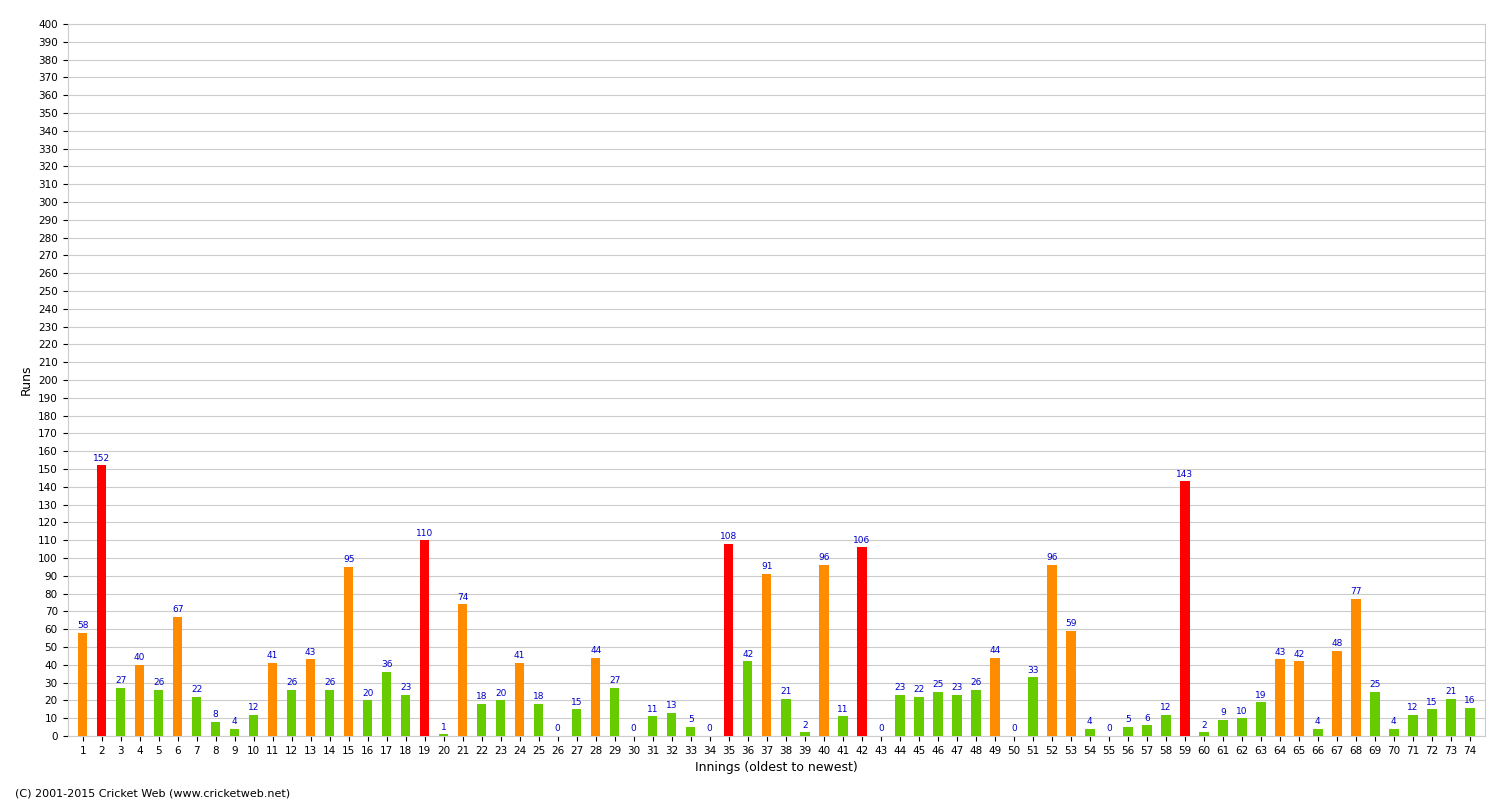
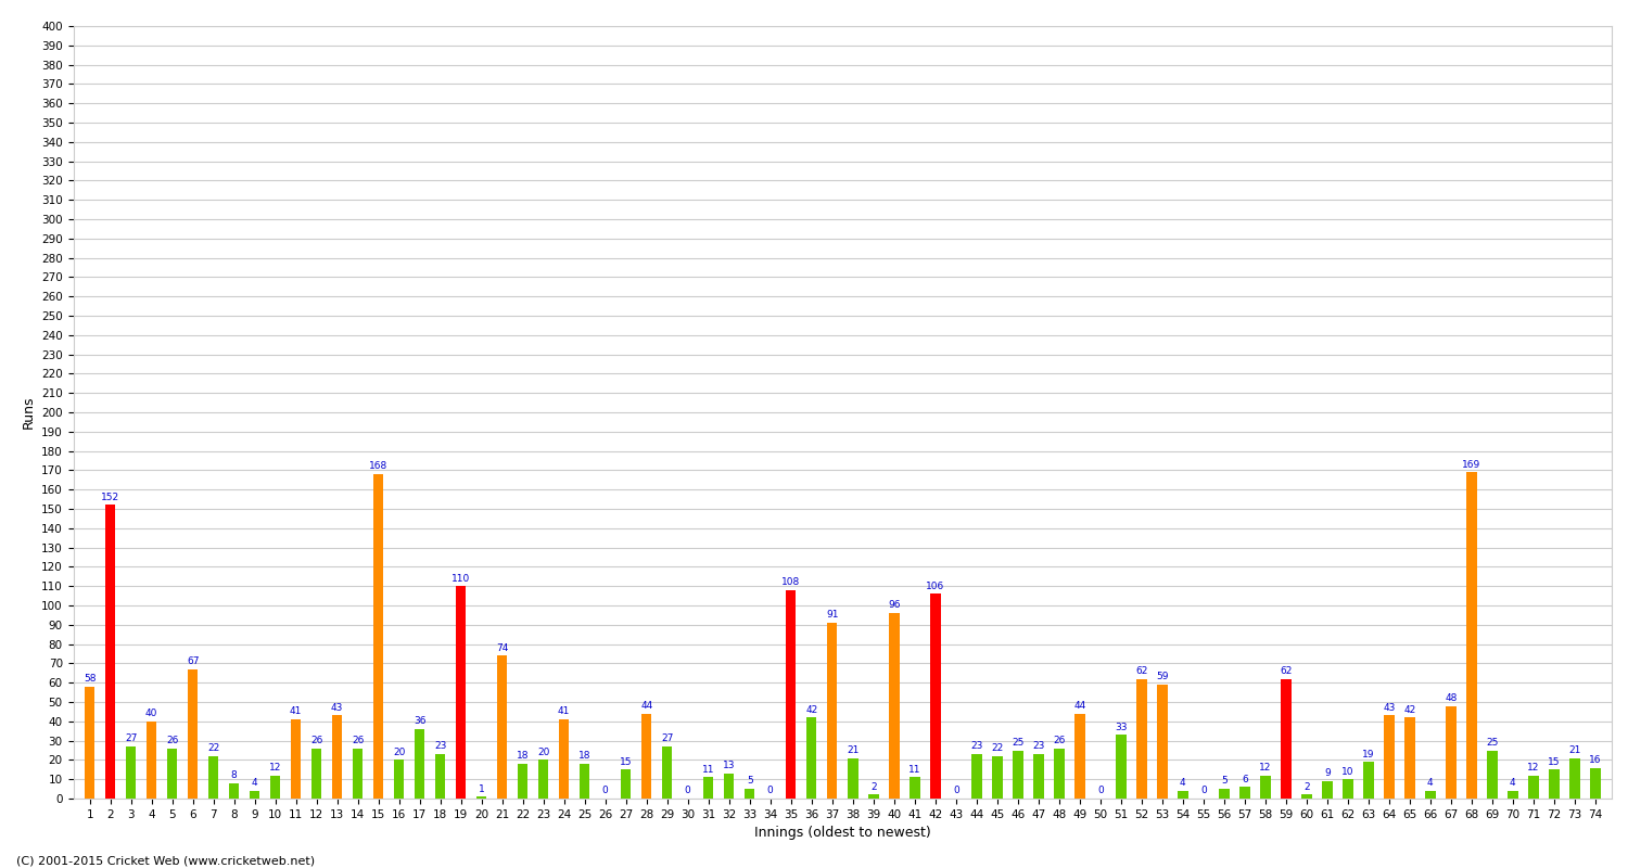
15: 95 -> 168
52: 96 -> 62
59: 143 -> 62
68: 77 -> 169
